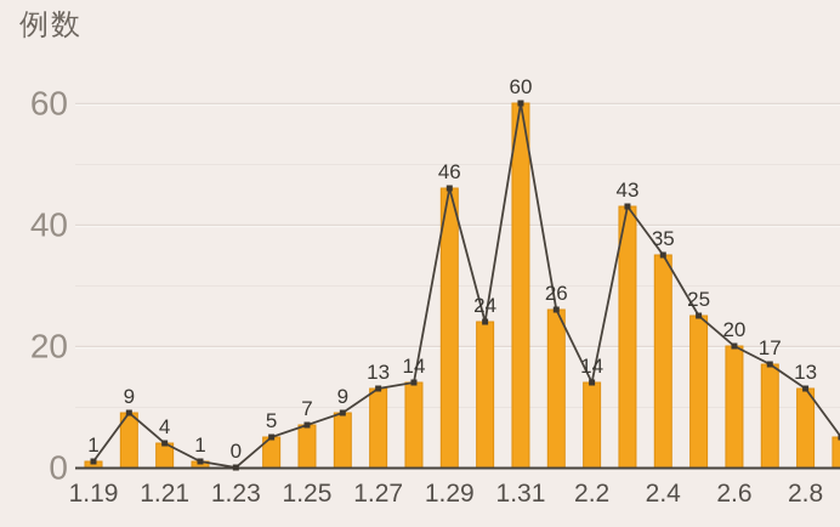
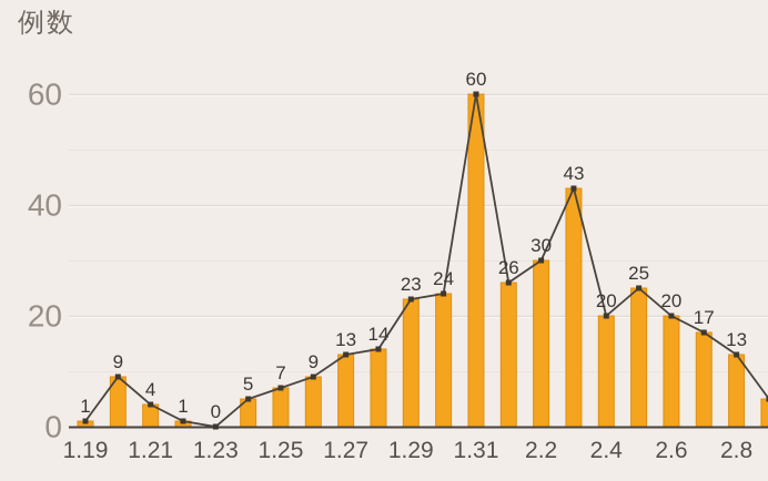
1.29: 46 -> 23
2.2: 14 -> 30
2.4: 35 -> 20
